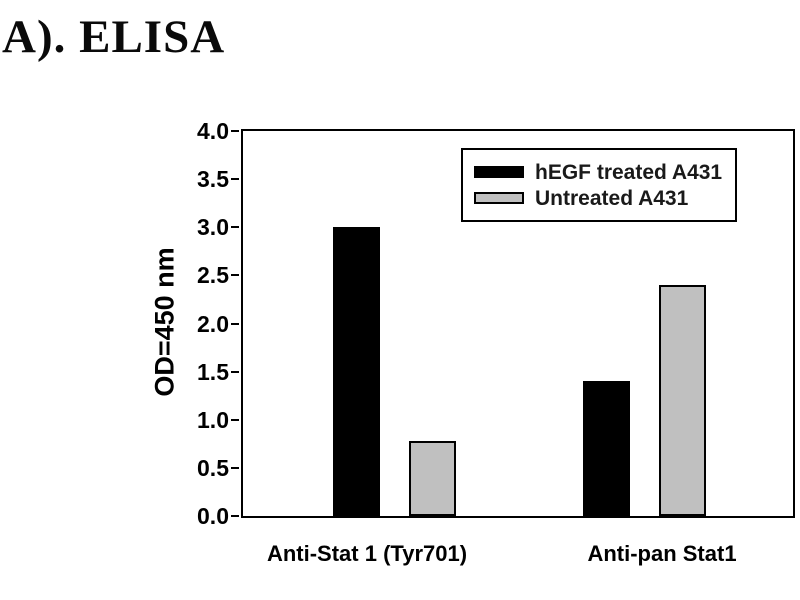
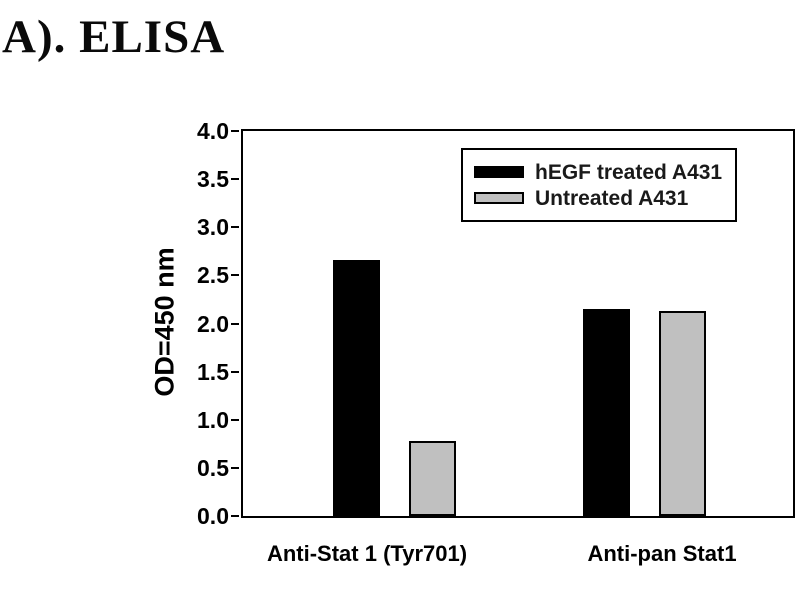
hEGF treated A431/Anti-Stat 1 (Tyr701): 3.0 -> 2.7
hEGF treated A431/Anti-pan Stat1: 1.4 -> 2.1
Untreated A431/Anti-pan Stat1: 2.4 -> 2.1
